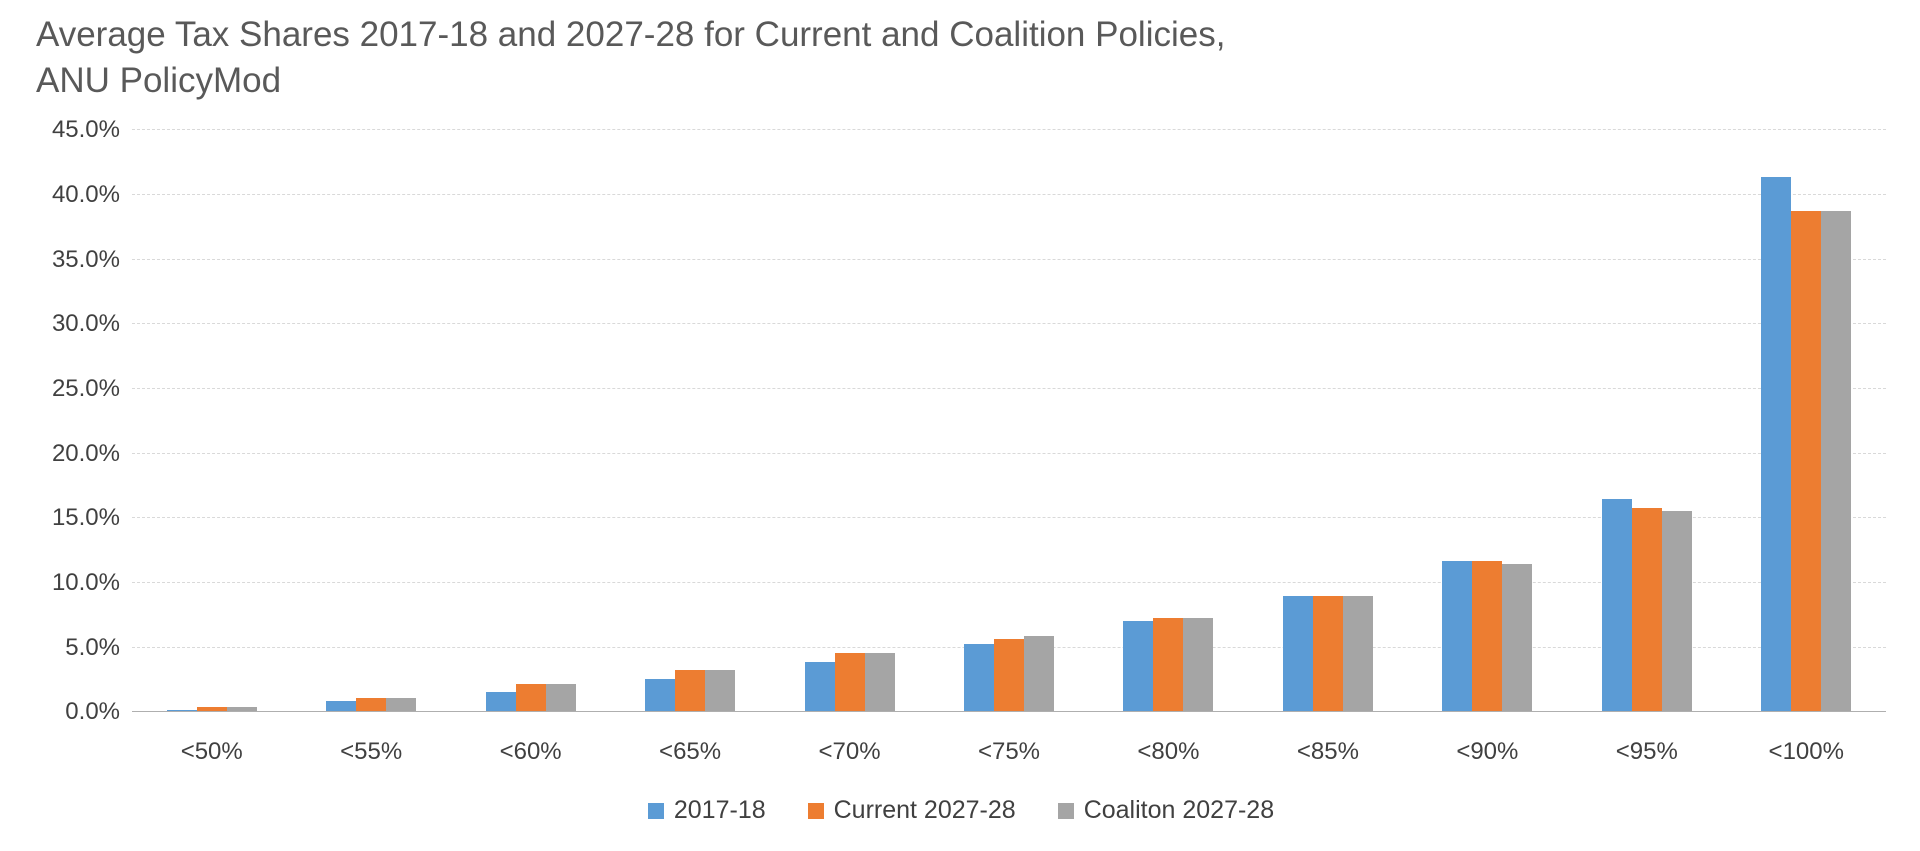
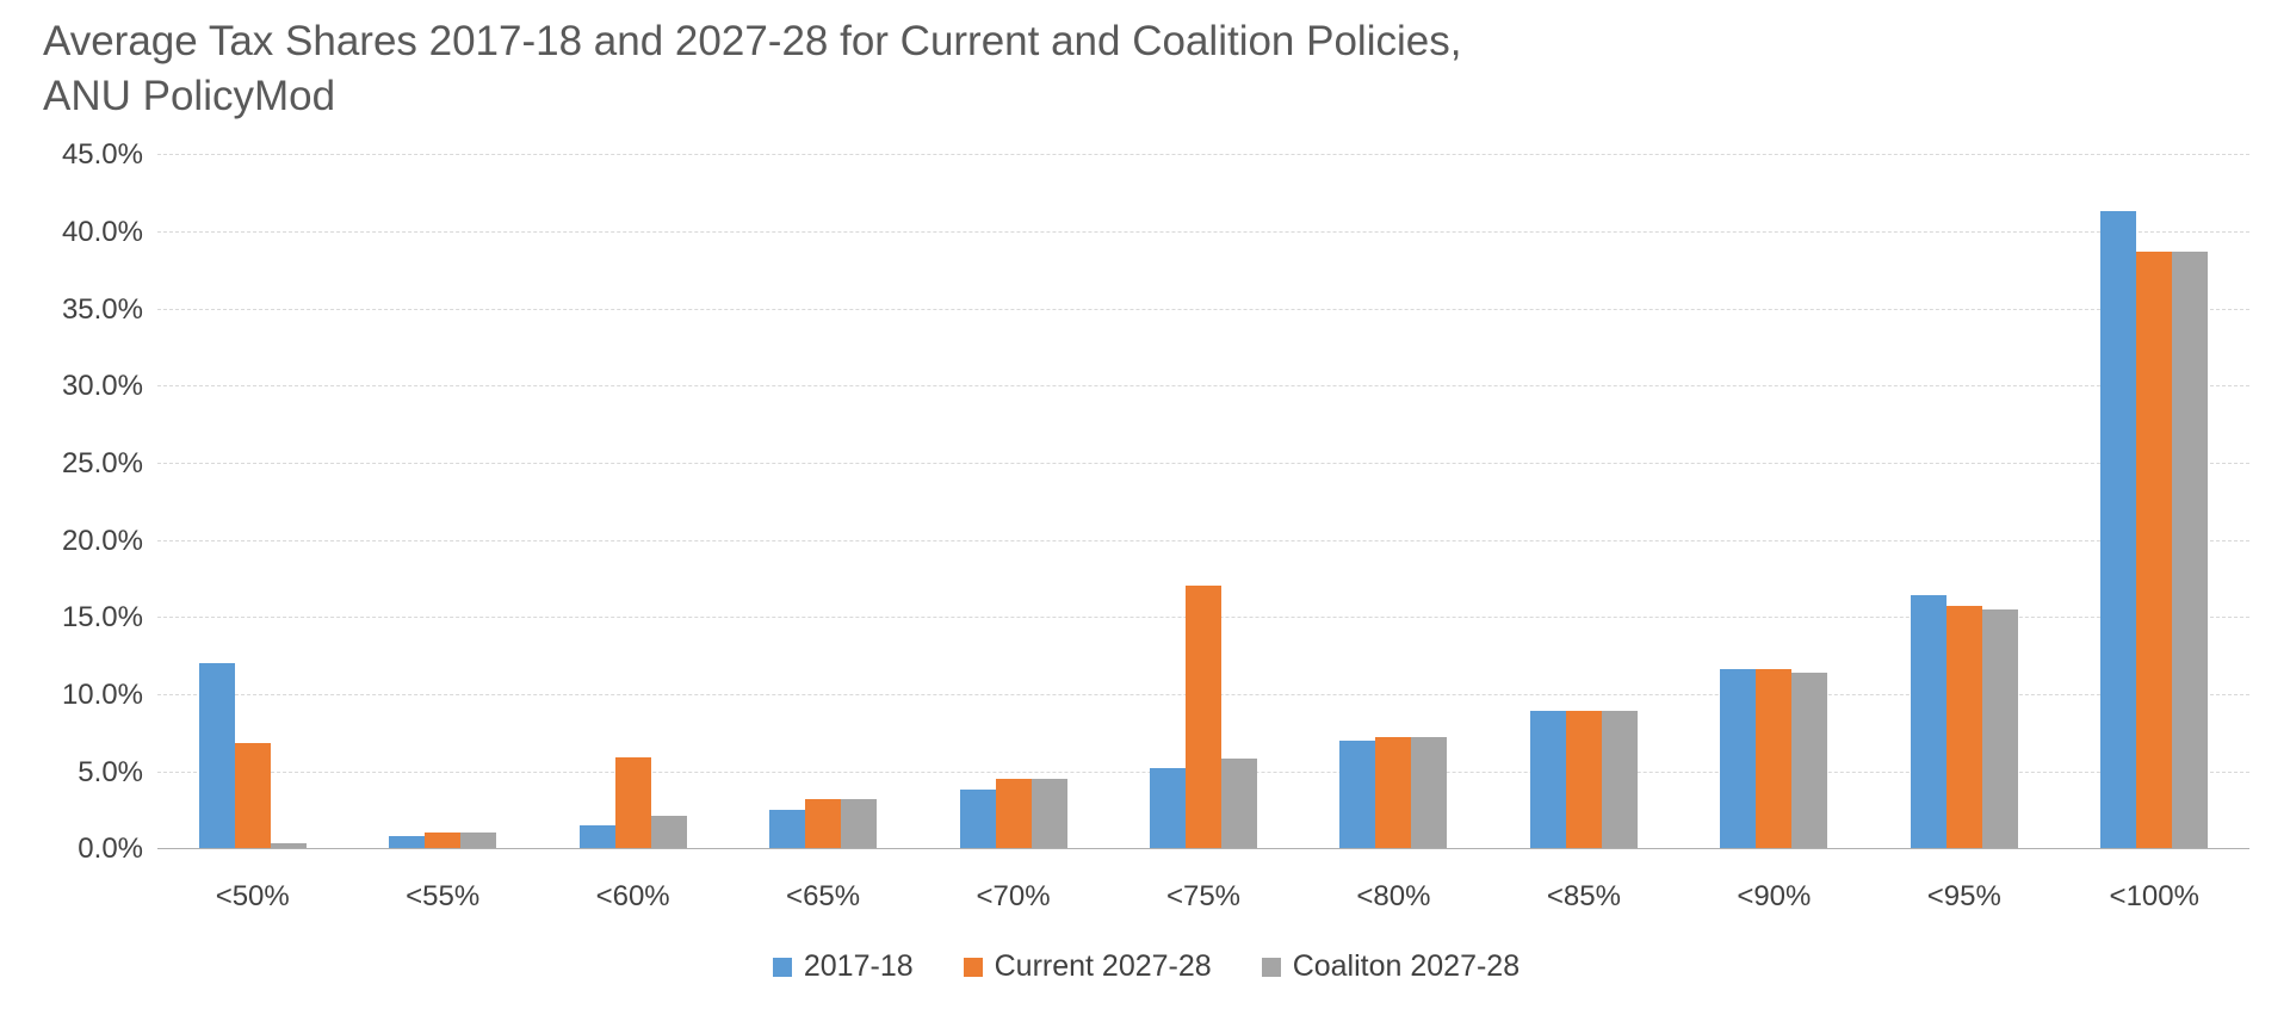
2017-18/<50%: 0.2% -> 12.1%
Current 2027-28/<50%: 0.4% -> 6.9%
Current 2027-28/<60%: 2.2% -> 6.0%
Current 2027-28/<75%: 5.7% -> 17.1%
